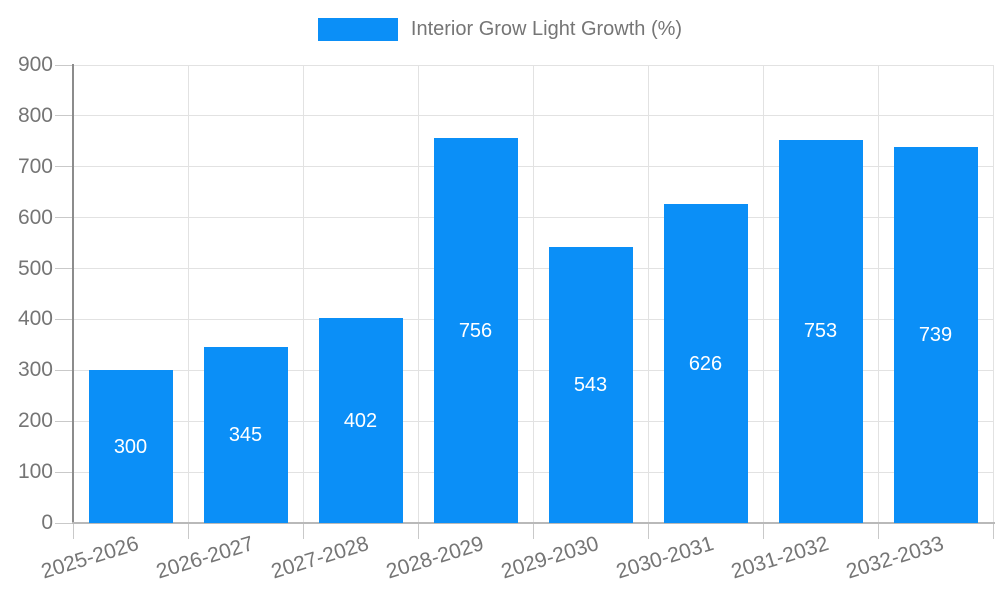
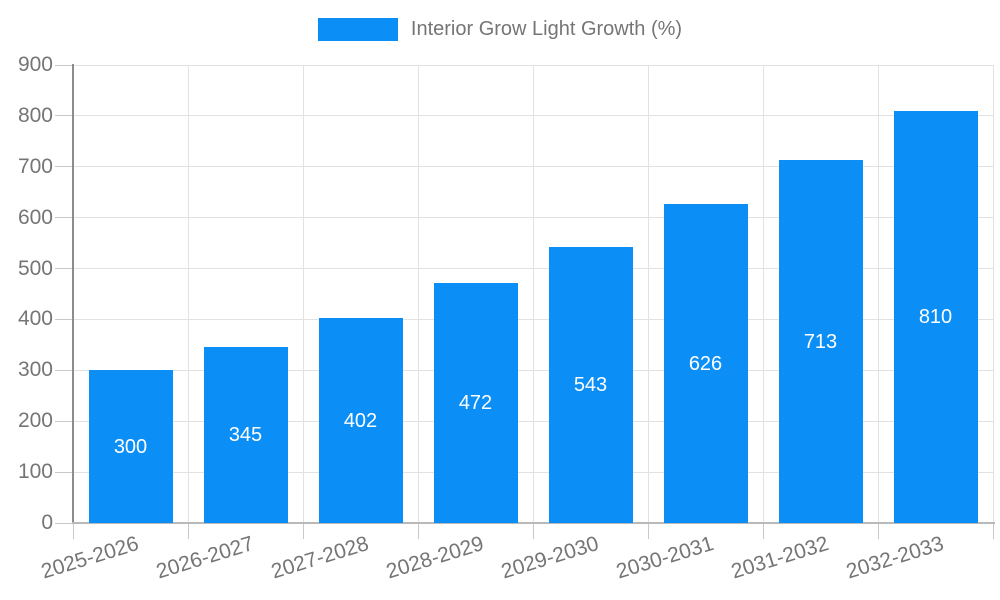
2028-2029: 756 -> 472
2031-2032: 753 -> 713
2032-2033: 739 -> 810
